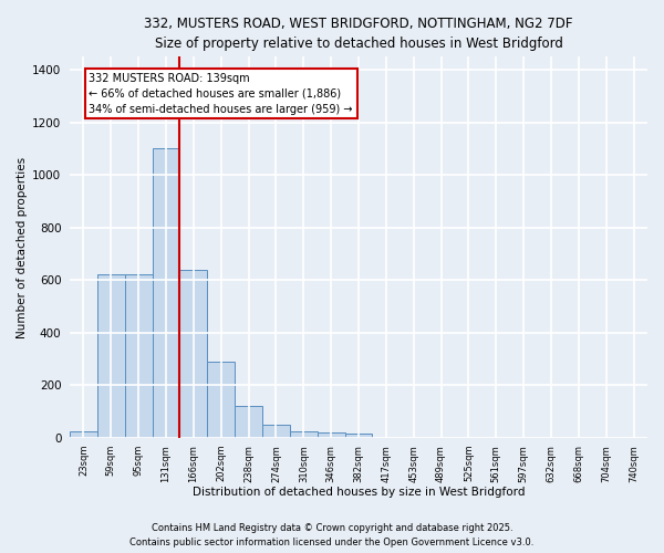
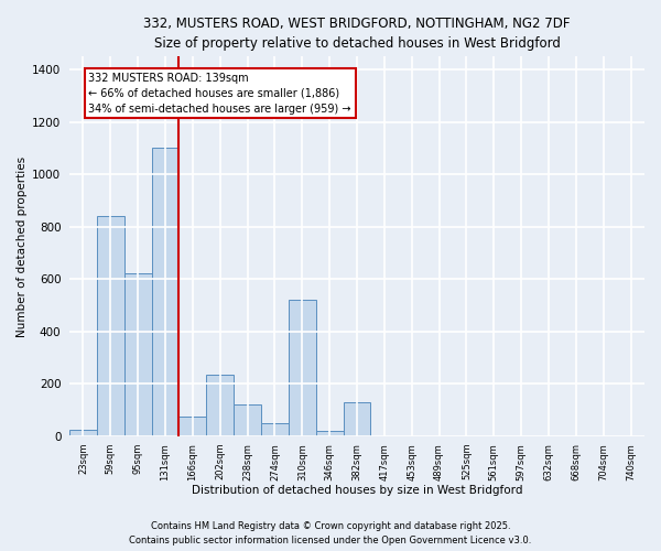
59sqm: 620 -> 840
166sqm: 640 -> 75
202sqm: 290 -> 235
310sqm: 25 -> 520
382sqm: 15 -> 130
